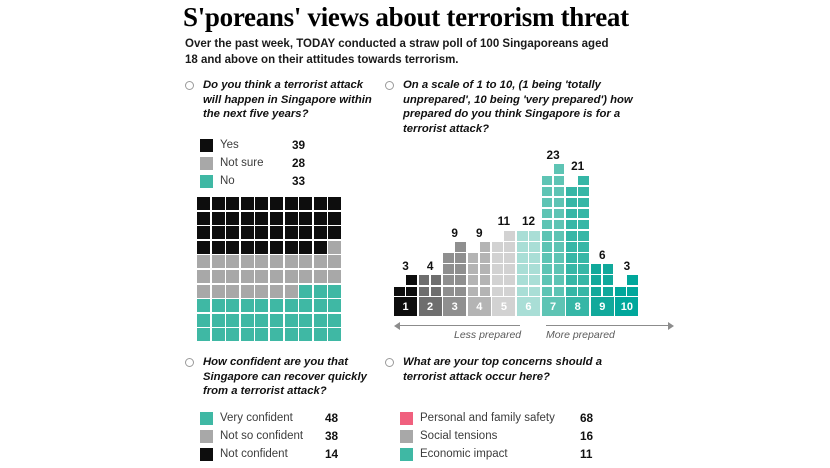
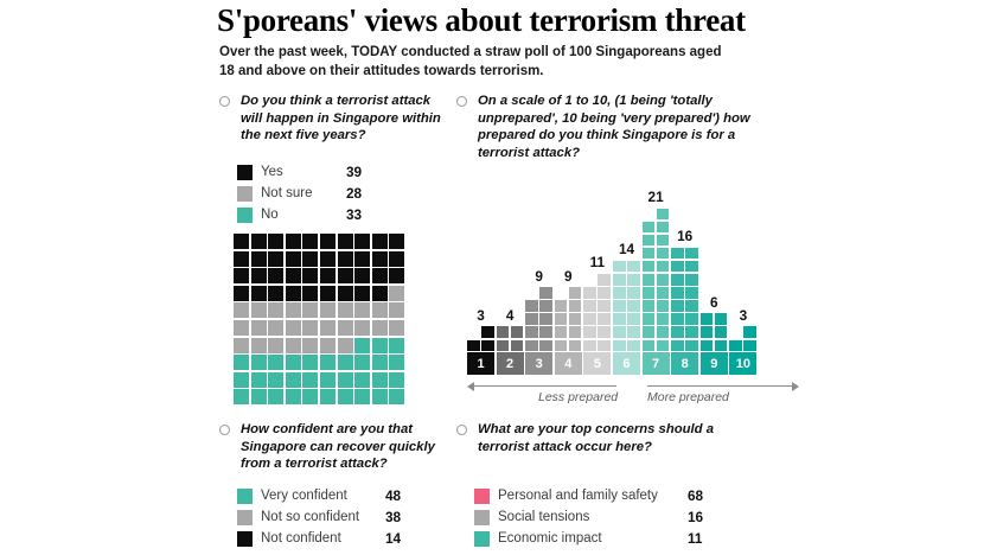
6: 12 -> 14
7: 23 -> 21
8: 21 -> 16
